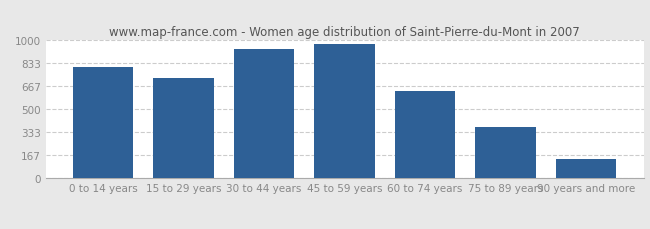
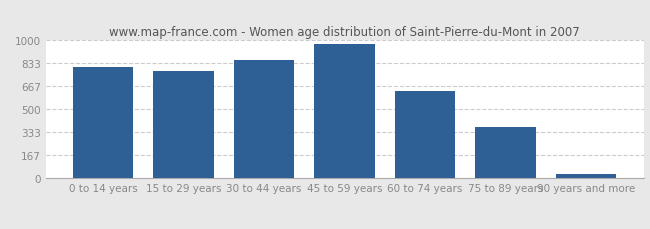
15 to 29 years: 730 -> 780
30 to 44 years: 940 -> 860
90 years and more: 140 -> 30
